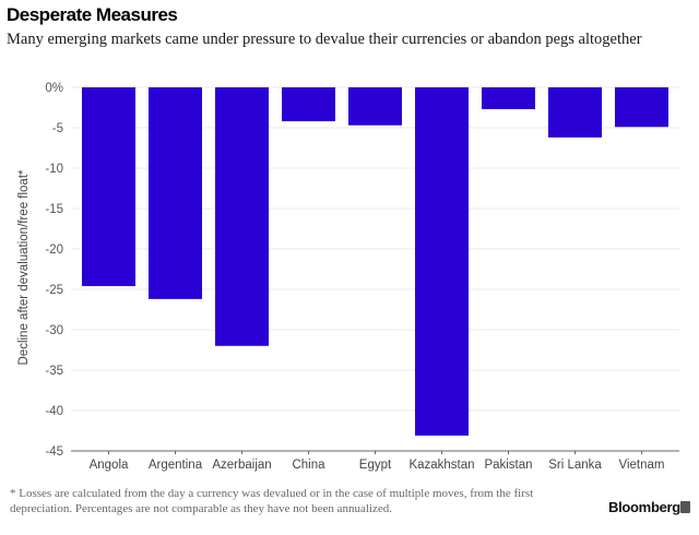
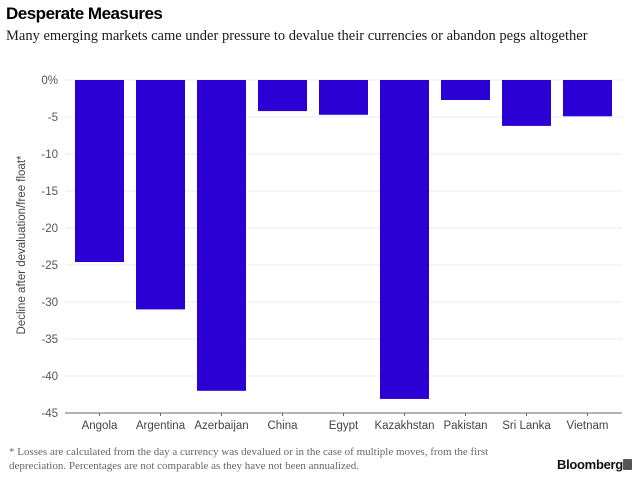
Argentina: -26% -> -31%
Azerbaijan: -32% -> -42%
